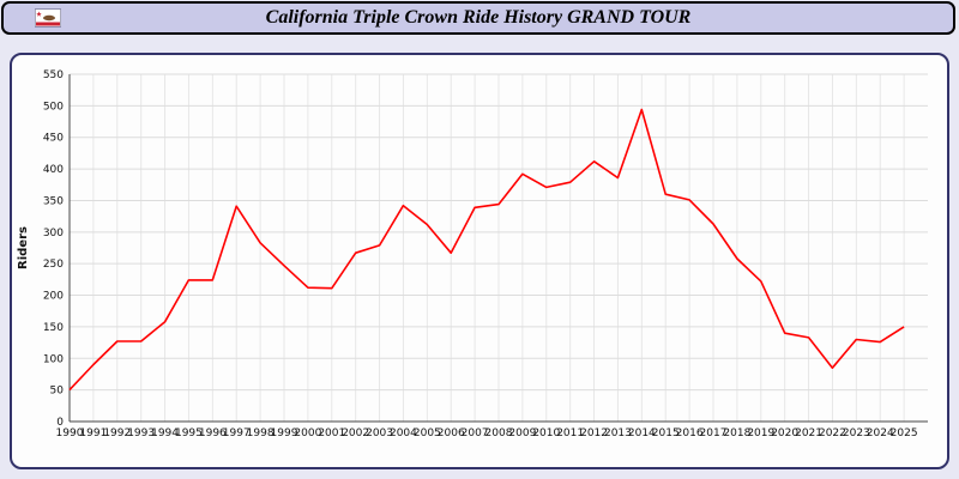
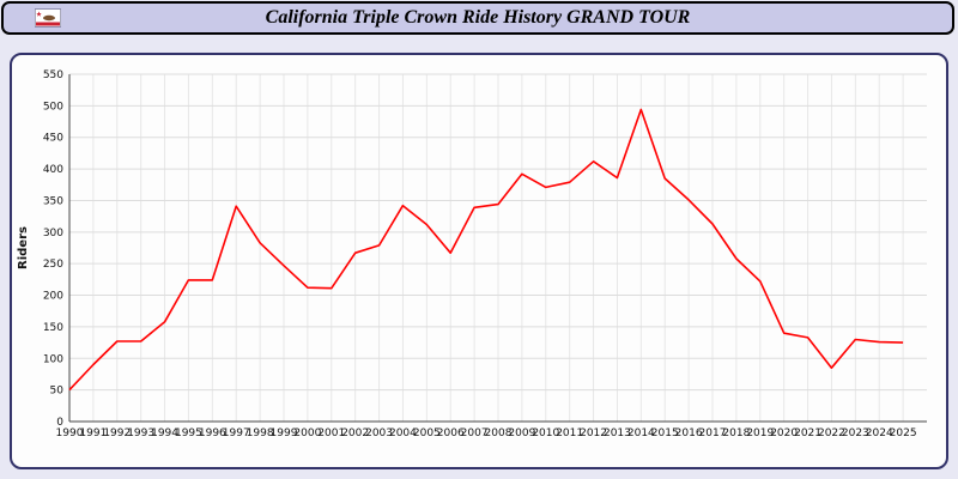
2015: 360 -> 380
2025: 150 -> 120
